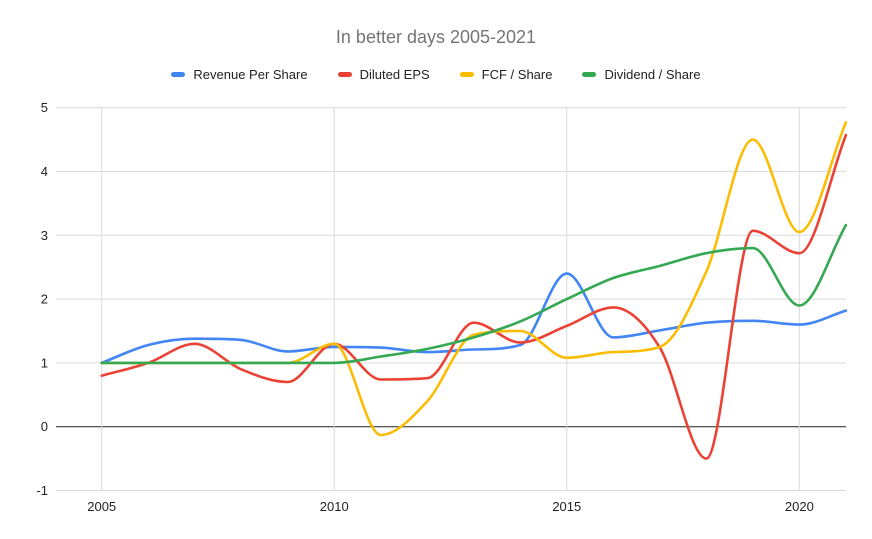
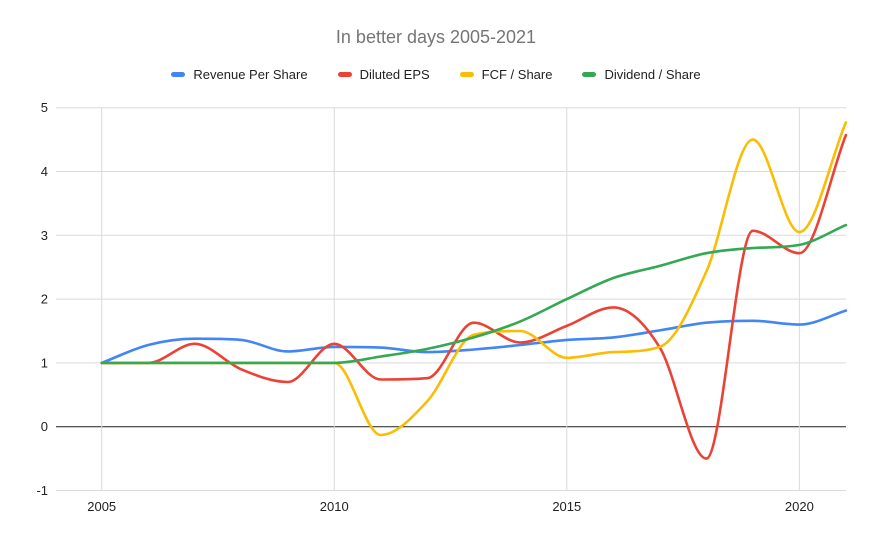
Diluted EPS/2005: 0.8 -> 1.0
FCF / Share/2010: 1.3 -> 1.0
Revenue Per Share/2015: 2.4 -> 1.4
Dividend / Share/2020: 1.9 -> 2.9
